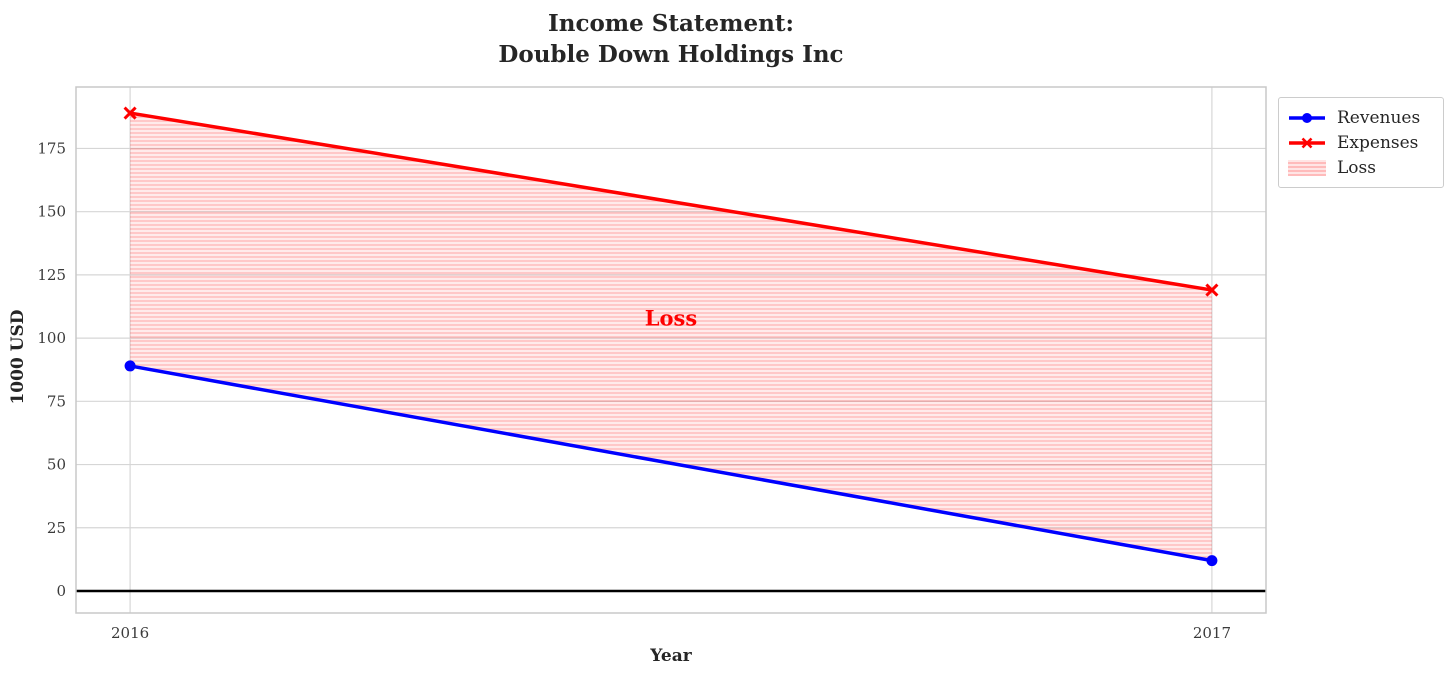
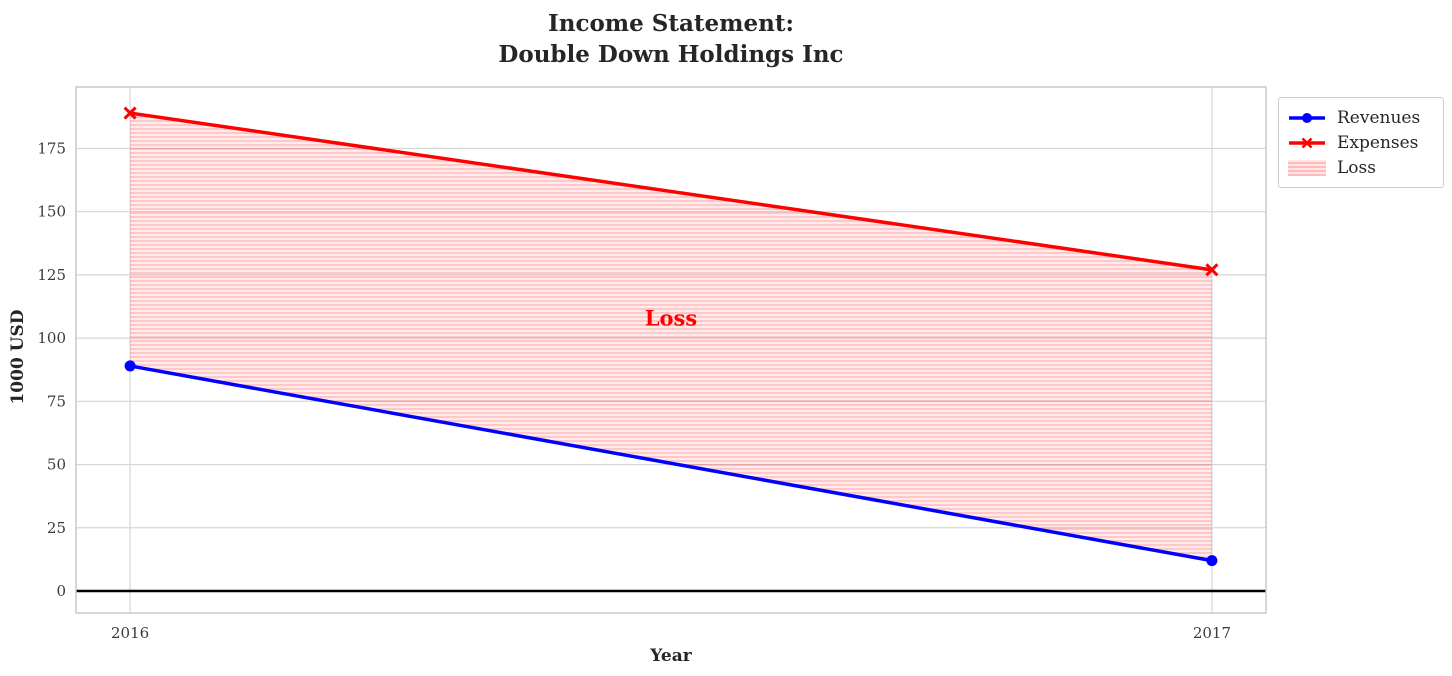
Expenses/2017: 119 -> 127
